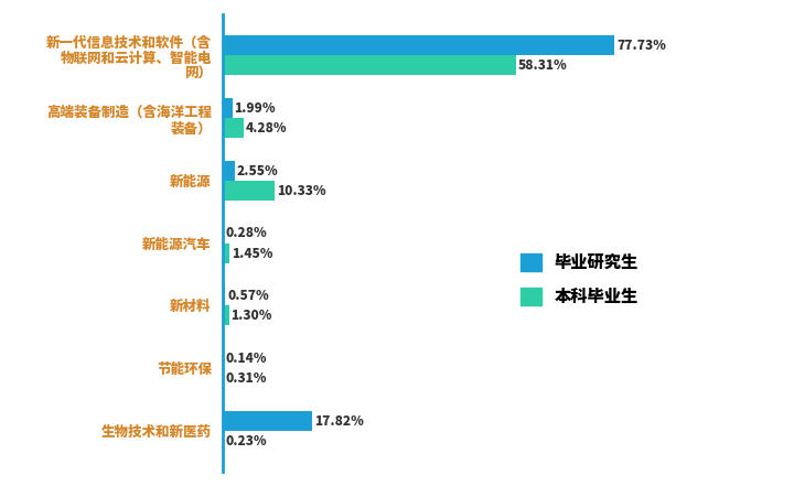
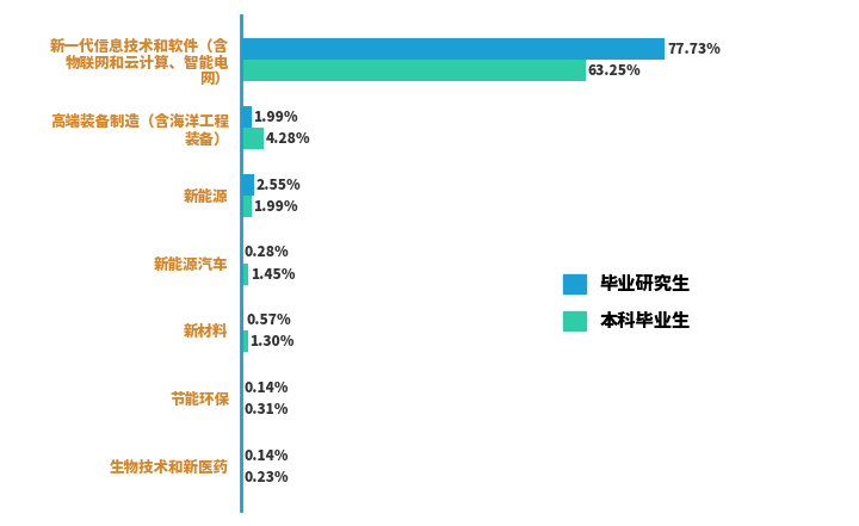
本科毕业生/新一代信息技术和软件（含 物联网和云计算、智能电 网）: 58.31% -> 63.25%
本科毕业生/新能源: 10.33% -> 1.99%
毕业研究生/生物技术和新医药: 17.82% -> 0.14%
